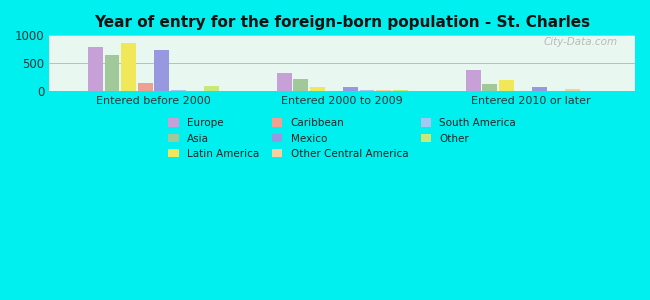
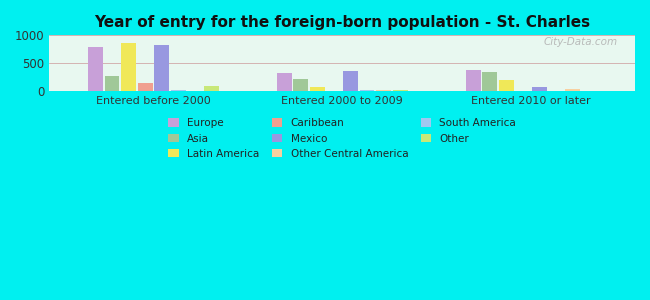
Asia/Entered before 2000: 640 -> 280
Mexico/Entered before 2000: 730 -> 820
Mexico/Entered 2000 to 2009: 70 -> 360
Asia/Entered 2010 or later: 140 -> 340
